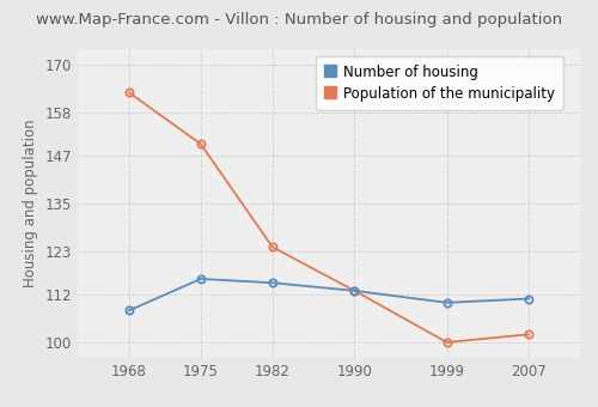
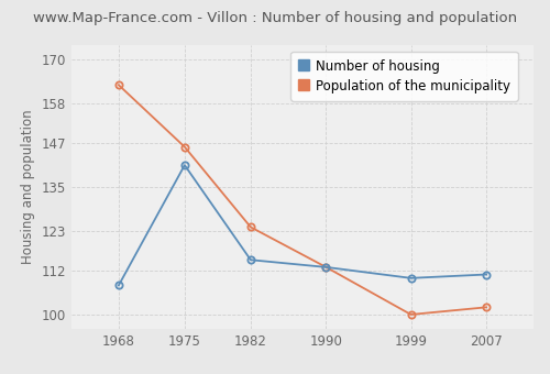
Number of housing/1975: 116 -> 141
Population of the municipality/1975: 150 -> 146
